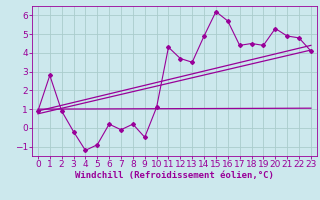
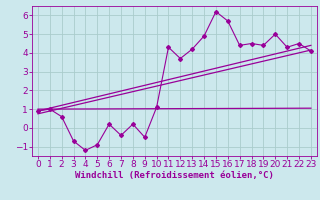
1: 2.8 -> 1.0
2: 0.9 -> 0.6
3: -0.2 -> -0.7
7: -0.1 -> -0.4
13: 3.5 -> 4.2
20: 5.3 -> 5.0
21: 4.9 -> 4.3
22: 4.8 -> 4.5
